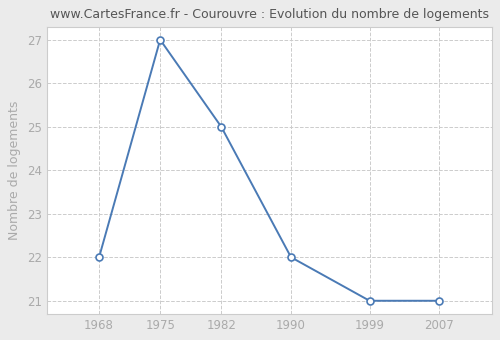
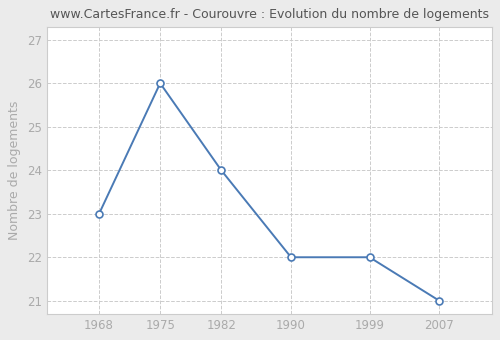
1968: 22 -> 23
1975: 27 -> 26
1982: 25 -> 24
1999: 21 -> 22
